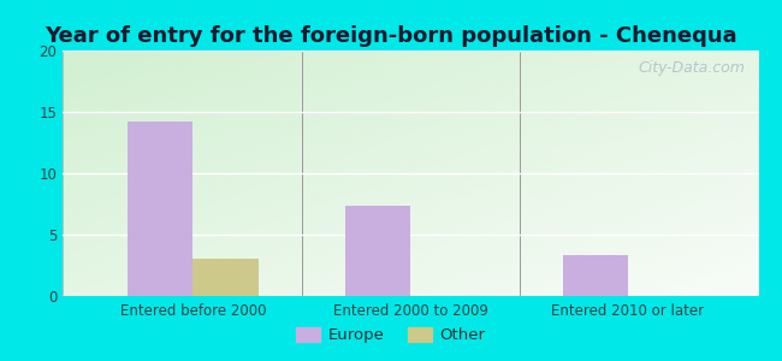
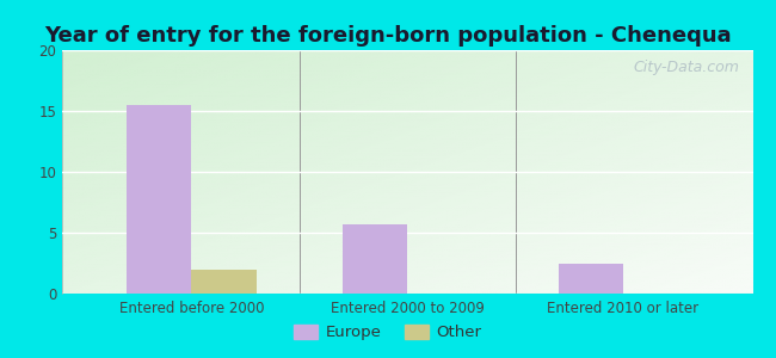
Europe/Entered before 2000: 14.2 -> 15.5
Other/Entered before 2000: 3 -> 2
Europe/Entered 2000 to 2009: 7.4 -> 5.7
Europe/Entered 2010 or later: 3.3 -> 2.5
